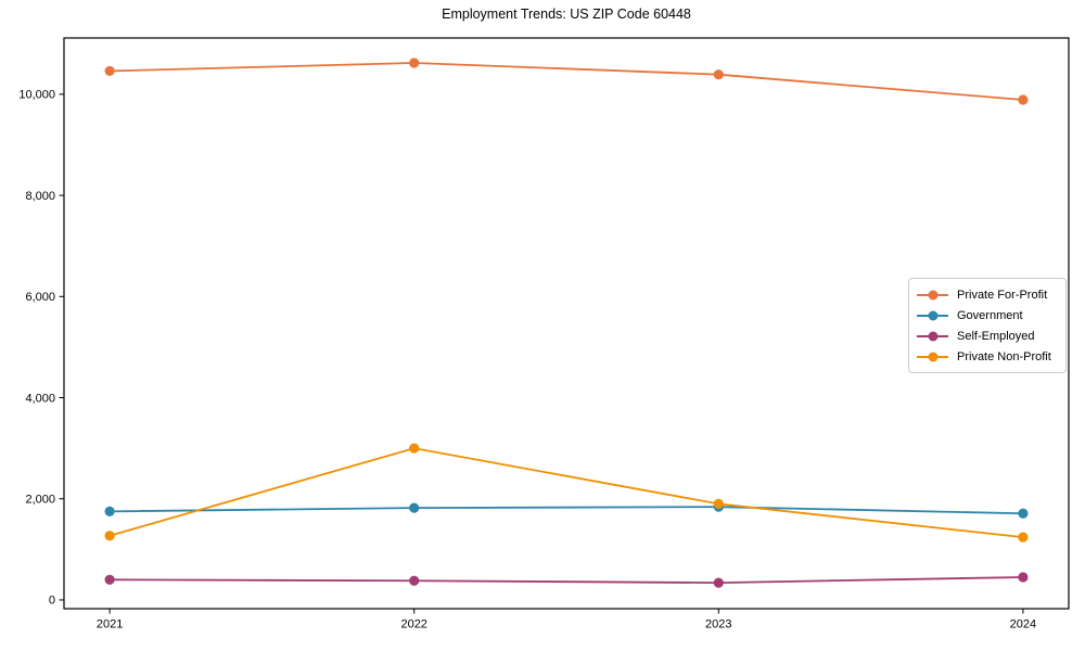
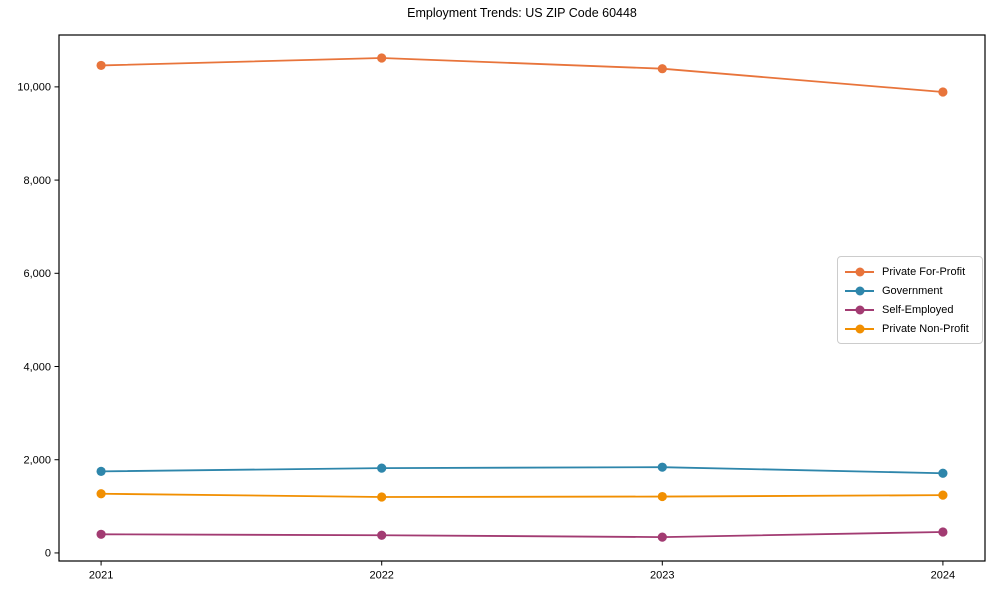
Private Non-Profit/2022: 3000 -> 1200
Private Non-Profit/2023: 1900 -> 1200
